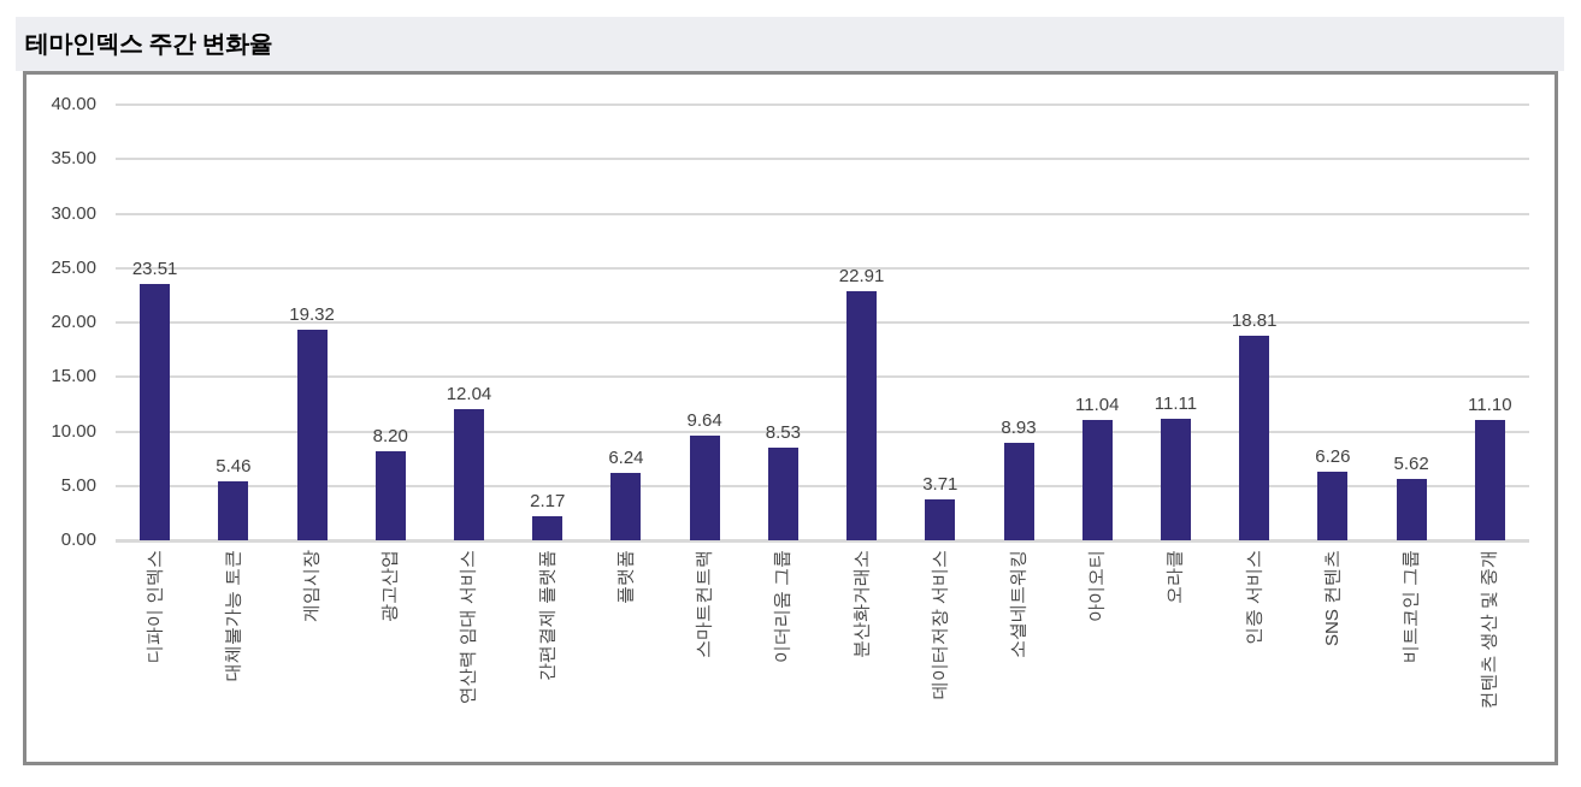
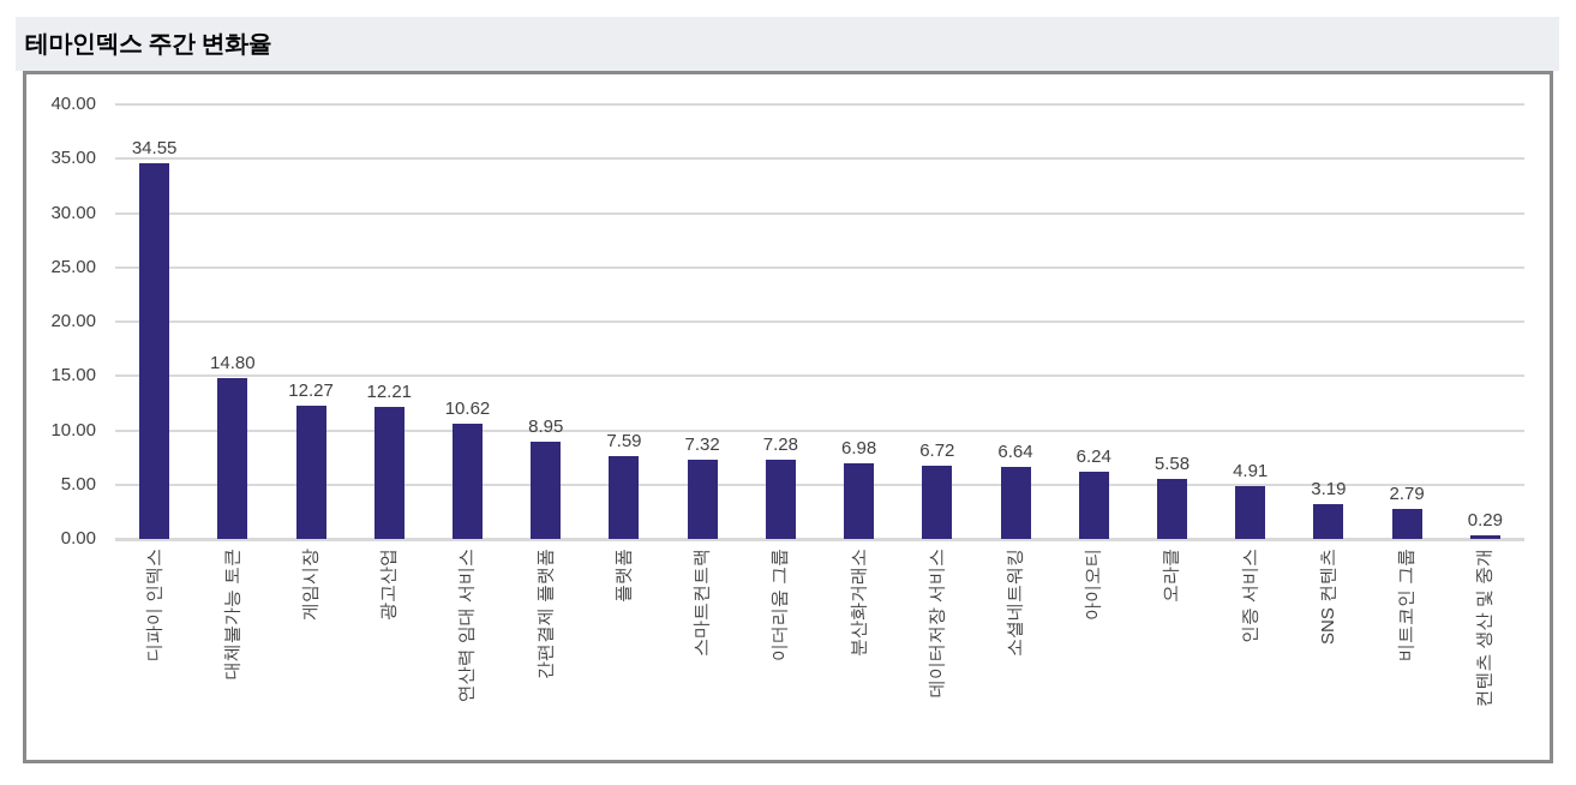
디파이 인덱스: 23.51 -> 34.55
대체불가능 토큰: 5.46 -> 14.80
게임시장: 19.32 -> 12.27
광고산업: 8.20 -> 12.21
연산력 임대 서비스: 12.04 -> 10.62
간편결제 플랫폼: 2.17 -> 8.95
플랫폼: 6.24 -> 7.59
스마트컨트랙: 9.64 -> 7.32
이더리움 그룹: 8.53 -> 7.28
분산화거래소: 22.91 -> 6.98
데이터저장 서비스: 3.71 -> 6.72
소셜네트워킹: 8.93 -> 6.64
아이오티: 11.04 -> 6.24
오라클: 11.11 -> 5.58
인증 서비스: 18.81 -> 4.91
SNS 컨텐츠: 6.26 -> 3.19
비트코인 그룹: 5.62 -> 2.79
컨텐츠 생산 및 중개: 11.10 -> 0.29
